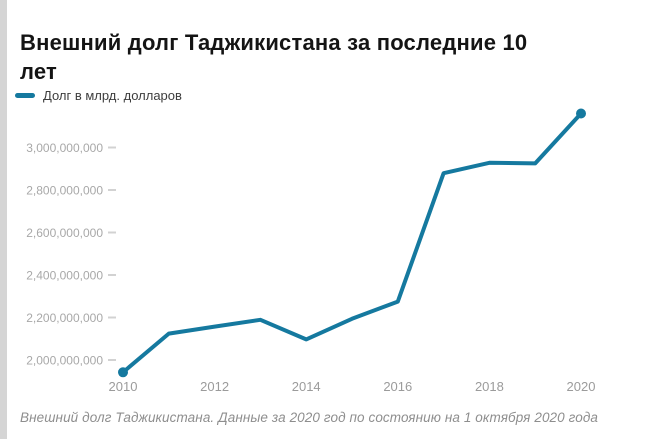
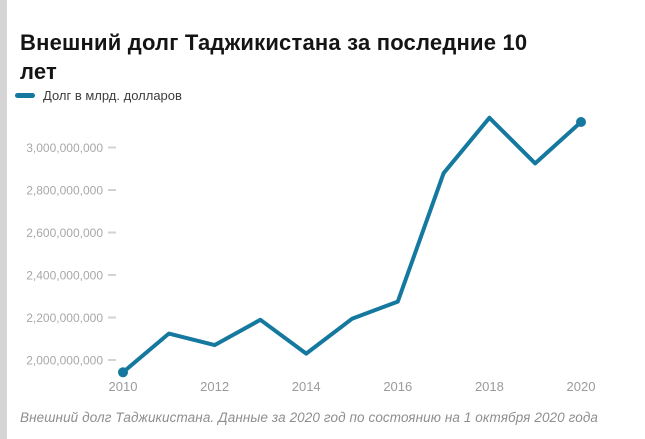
2012: 2160000000 -> 2070000000
2014: 2100000000 -> 2030000000
2018: 2930000000 -> 3140000000
2020: 3160000000 -> 3120000000
